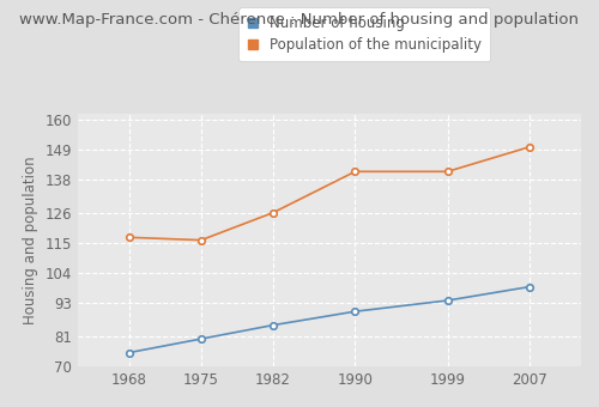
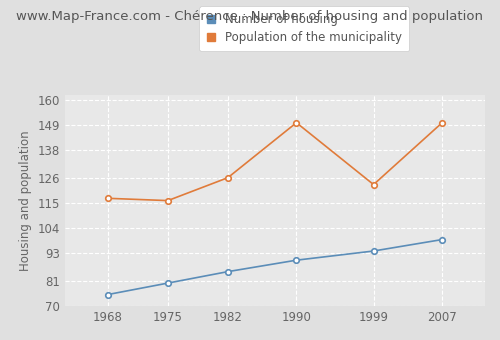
Population of the municipality/1990: 141 -> 150
Population of the municipality/1999: 141 -> 123
